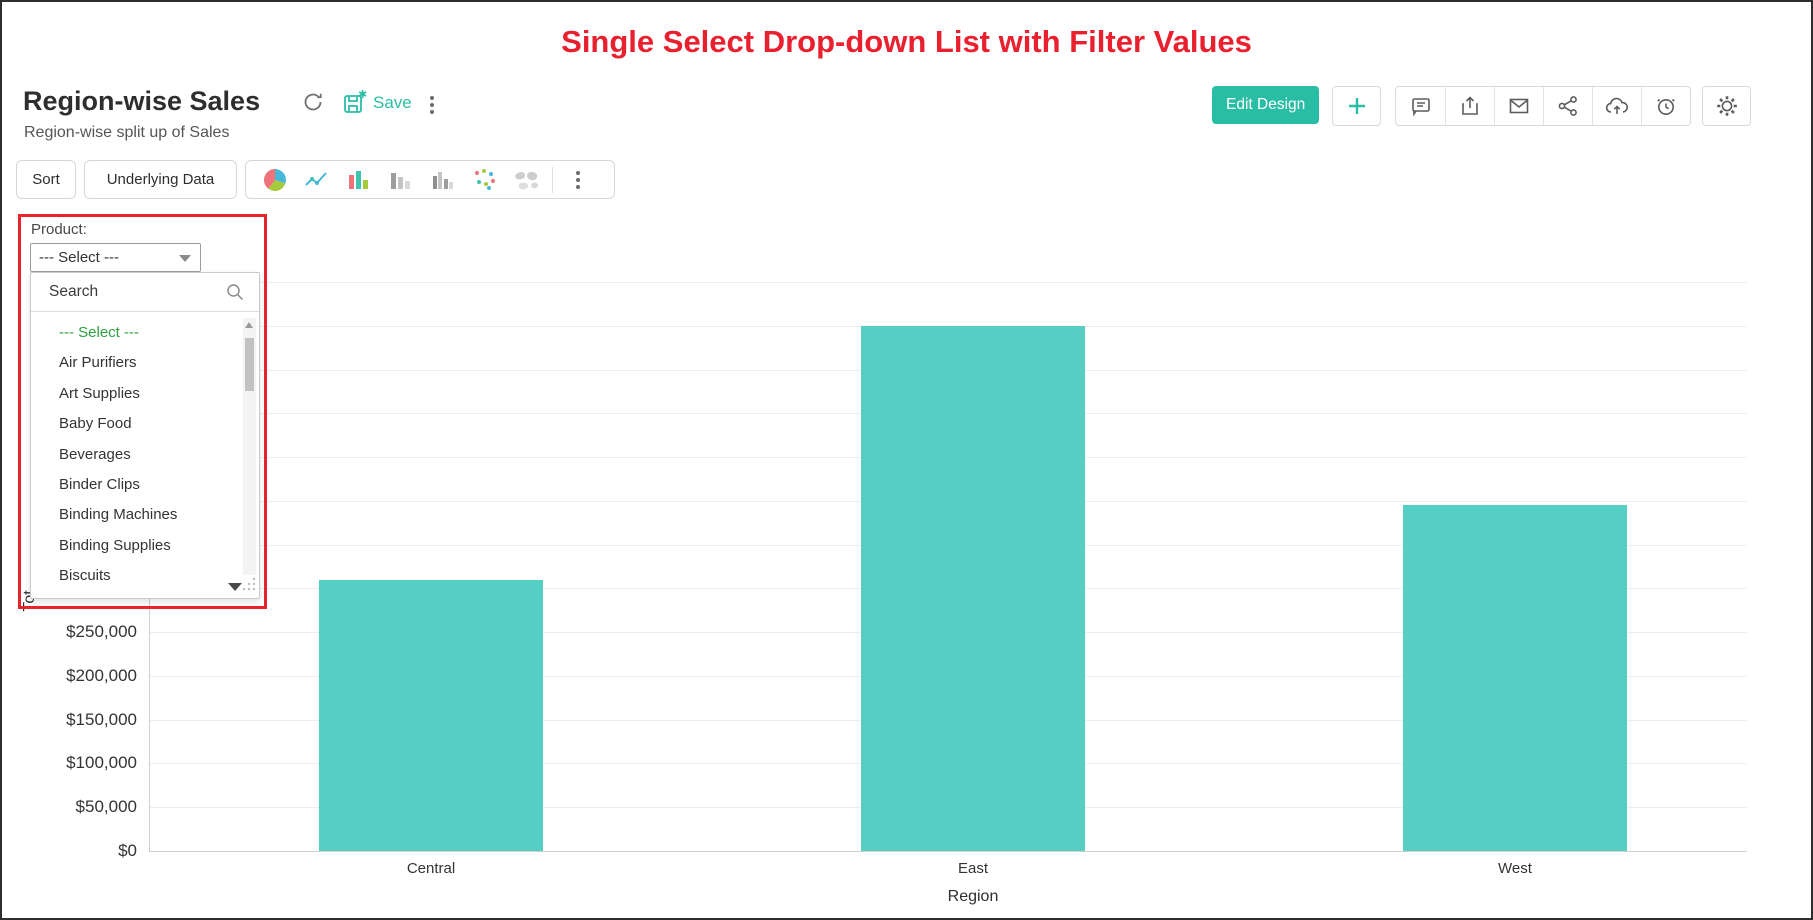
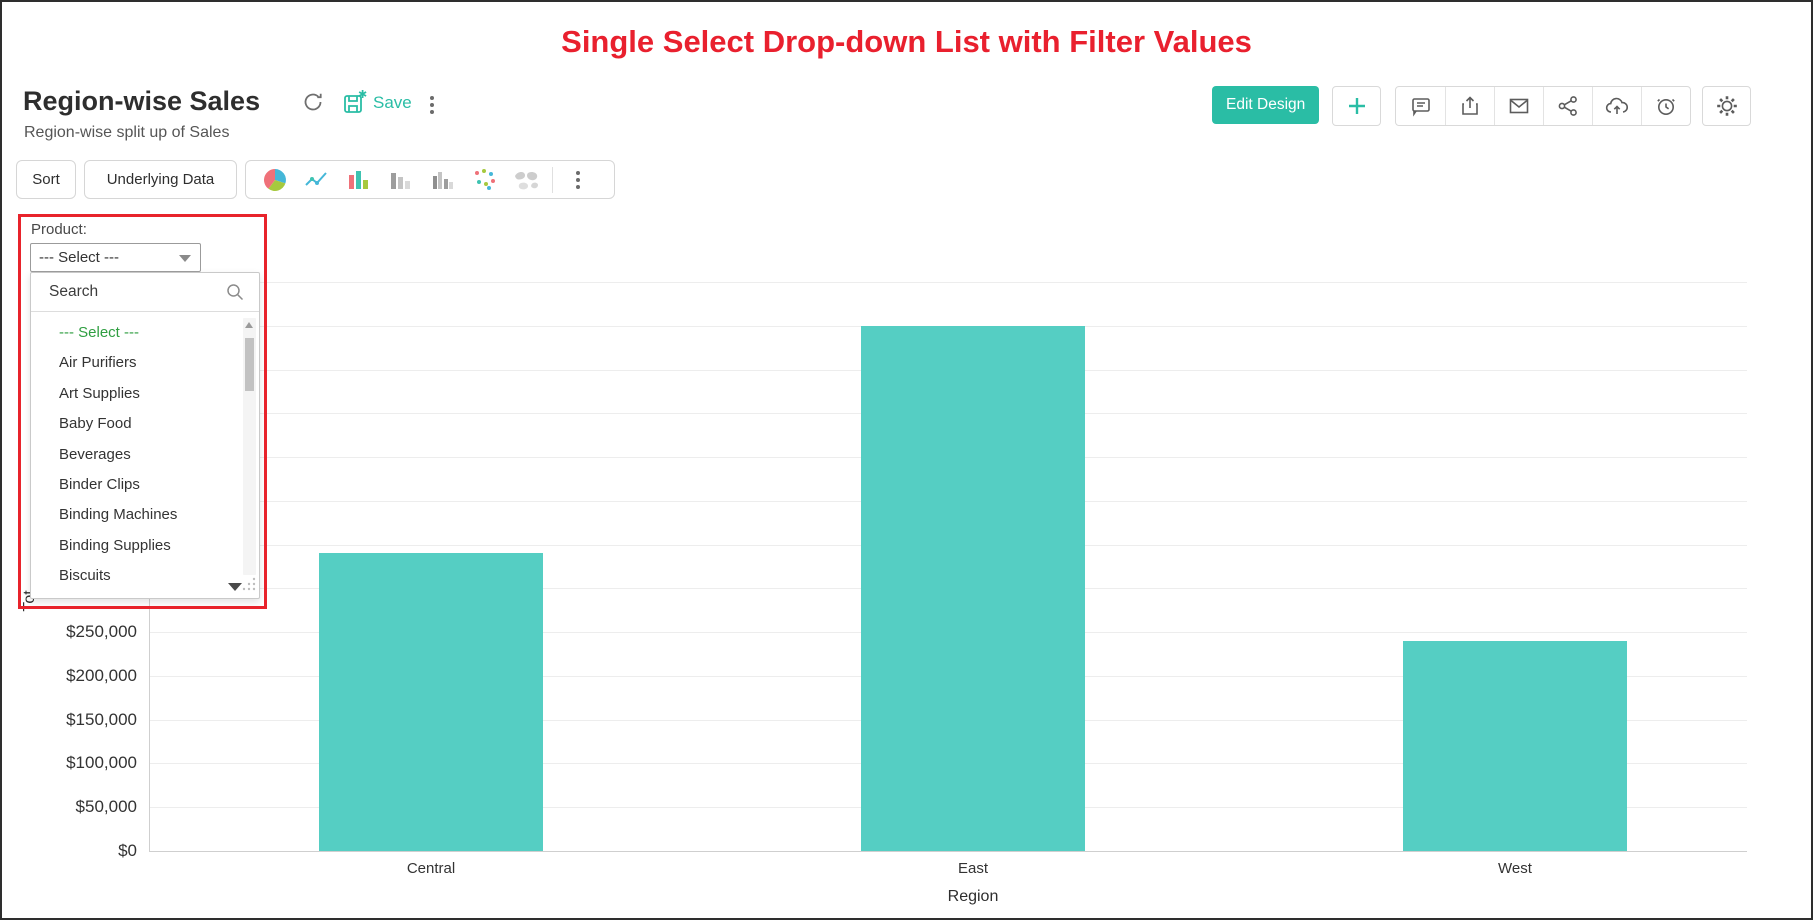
Central: $310000 -> $340000
West: $400000 -> $240000
